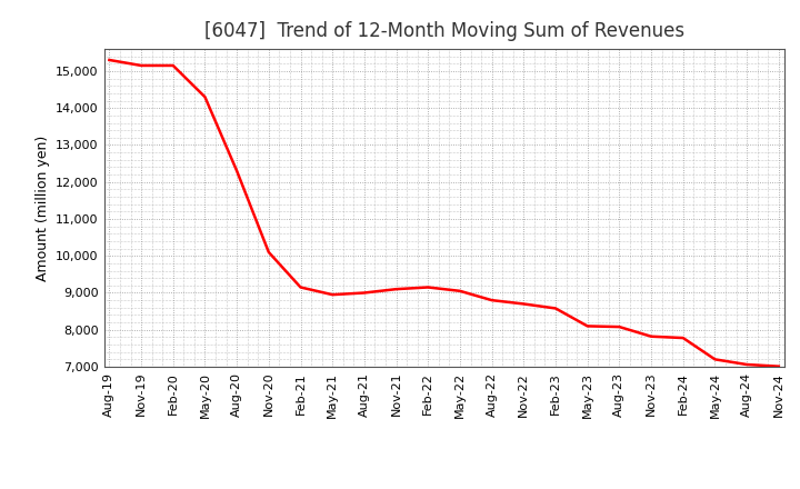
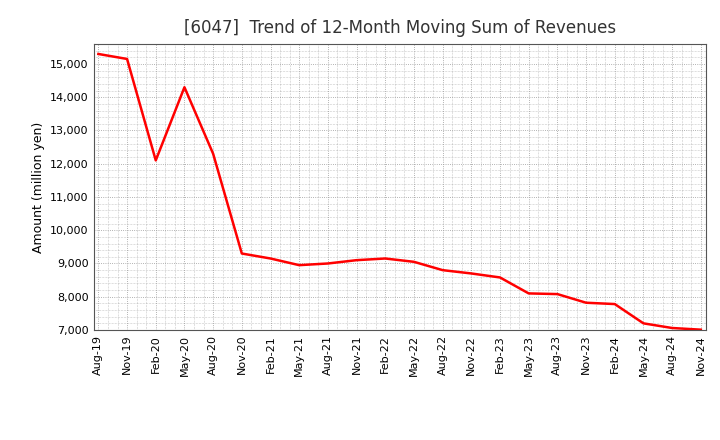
Feb-20: 15,150 -> 12,100
Nov-20: 10,100 -> 9,300
